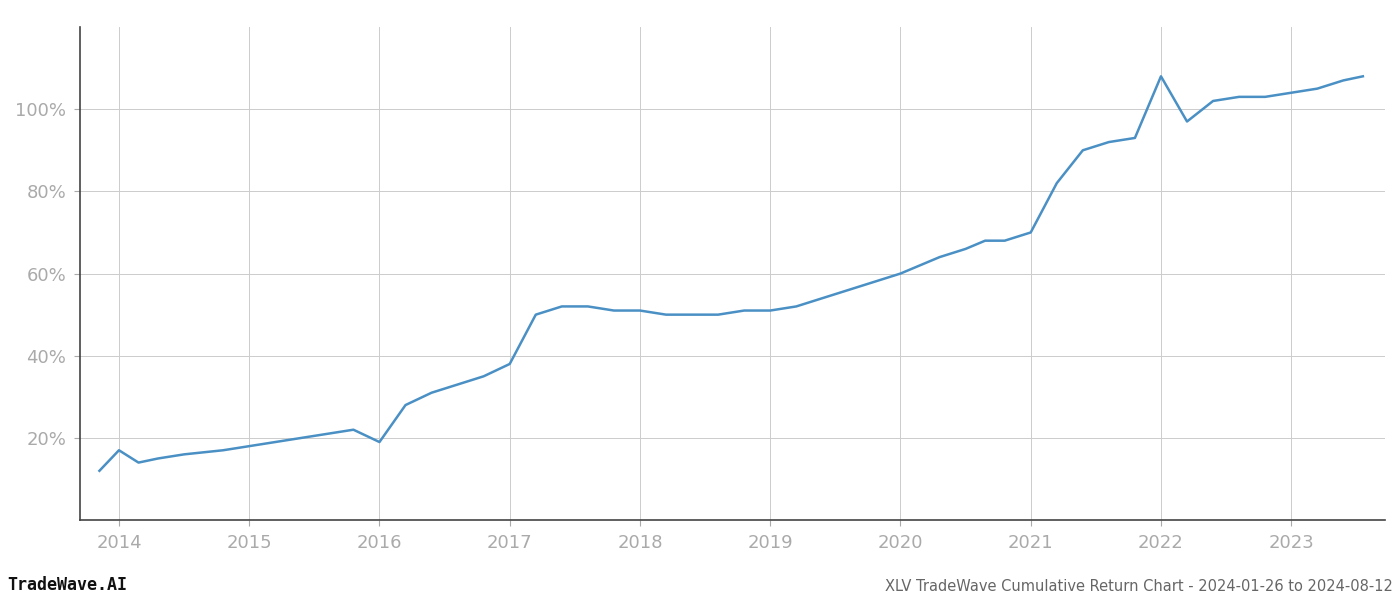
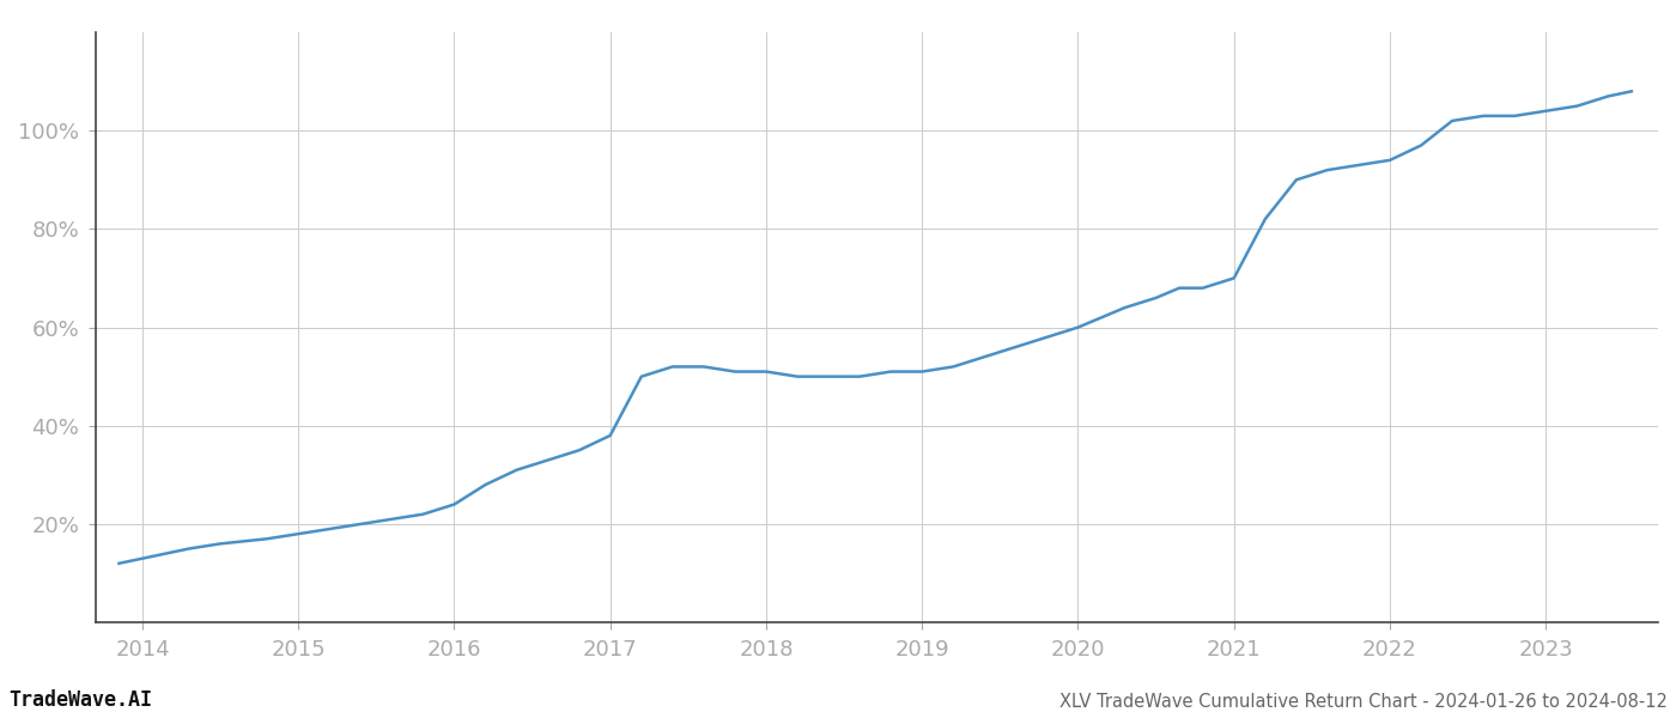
2014: 17.0% -> 13.0%
2016: 19.0% -> 24.0%
2022: 108.0% -> 94.0%
